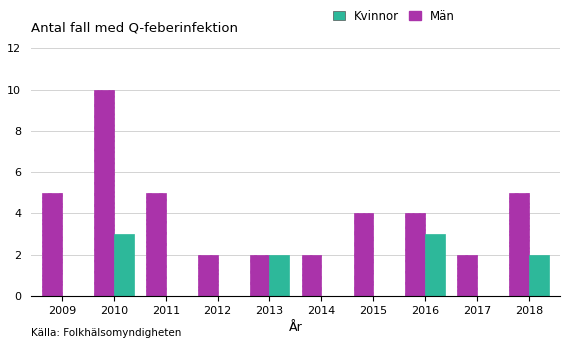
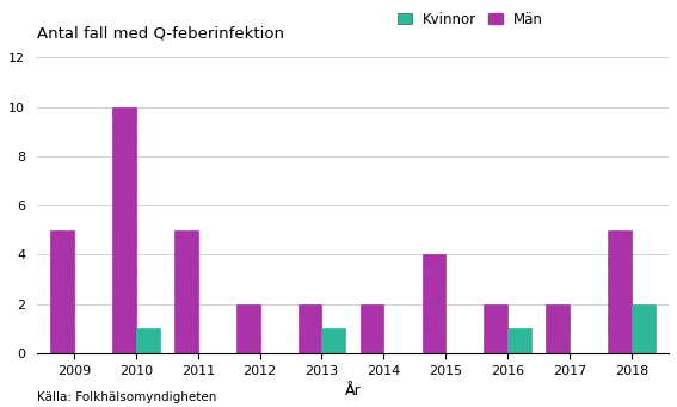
Kvinnor/2010: 3 -> 1
Kvinnor/2013: 2 -> 1
Män/2016: 4 -> 2
Kvinnor/2016: 3 -> 1
